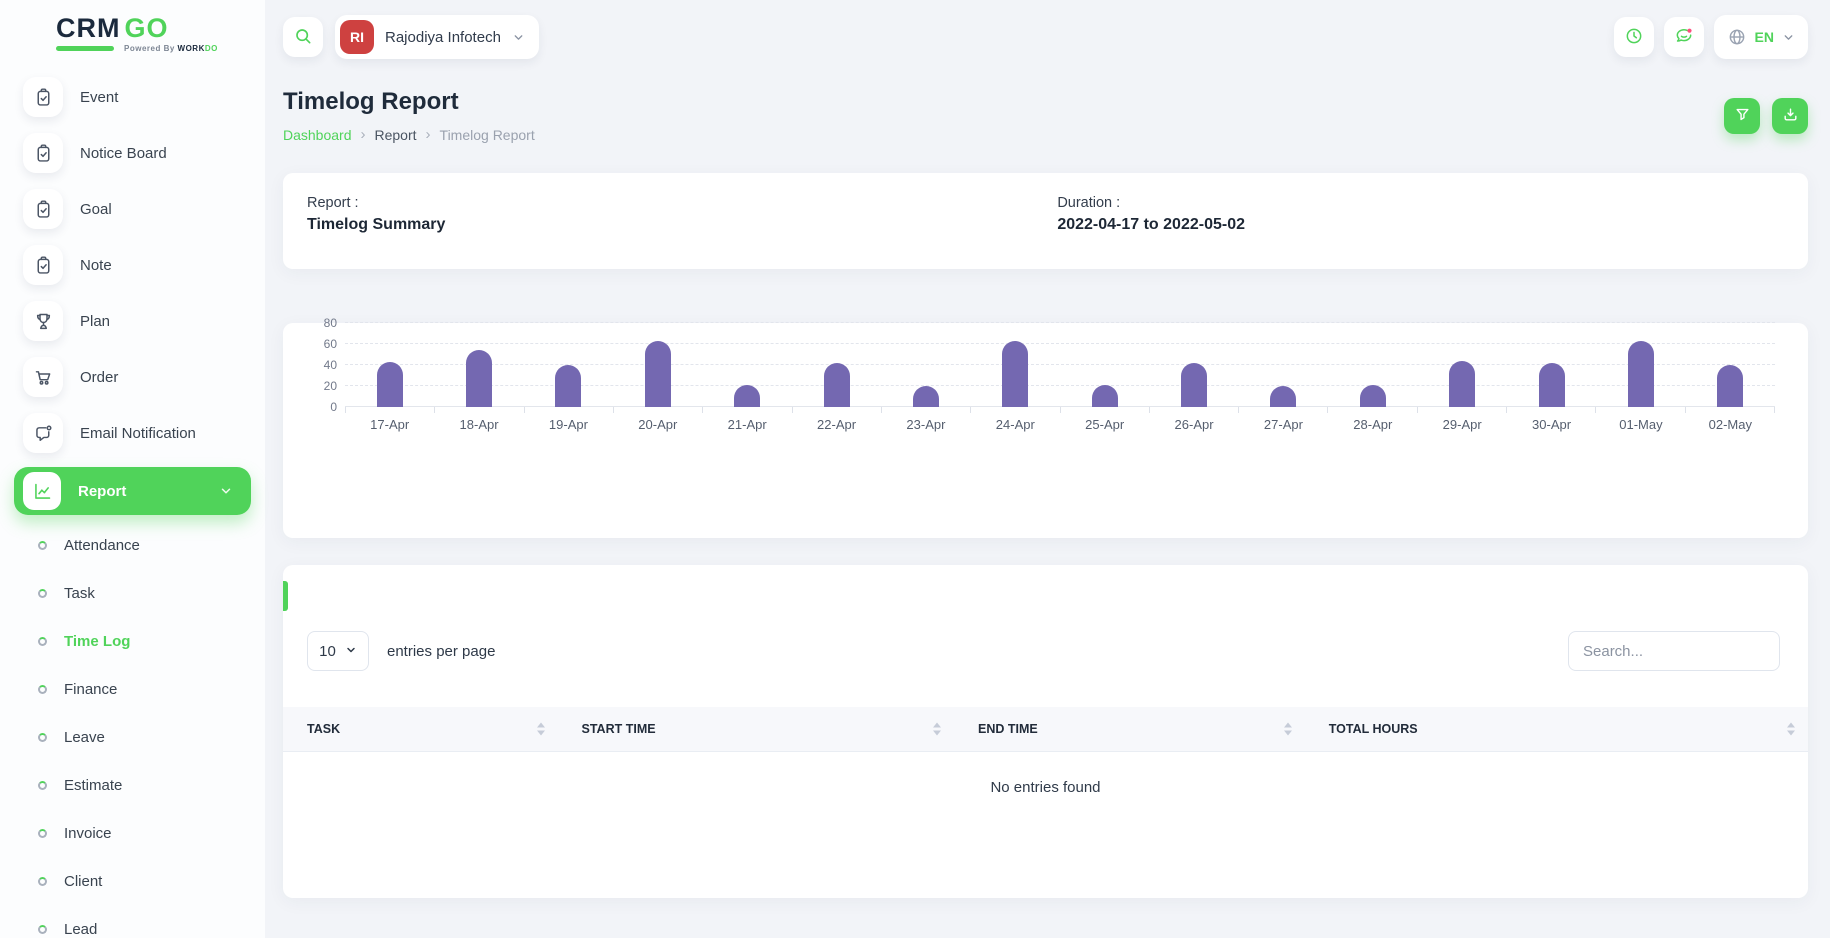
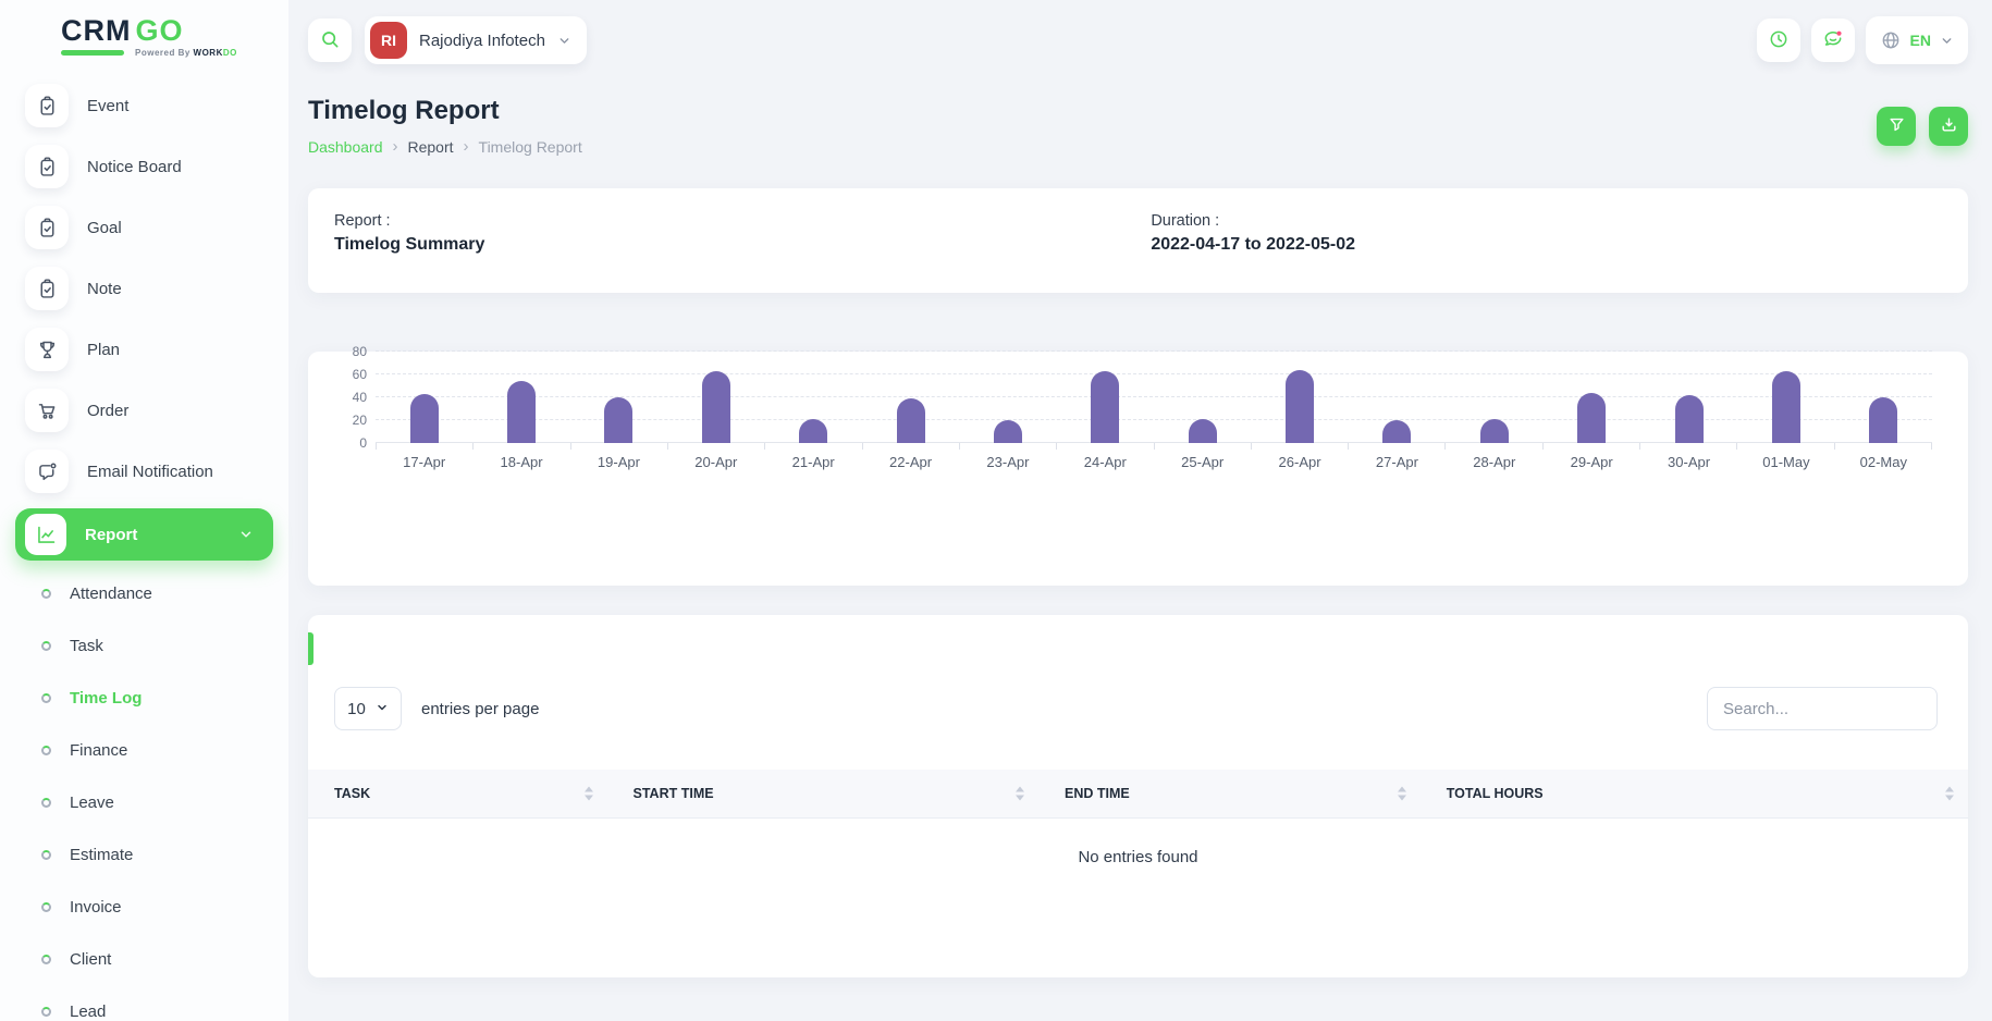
22-Apr: 42 -> 39
26-Apr: 42 -> 64
